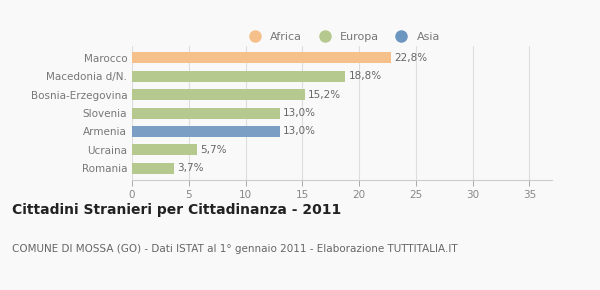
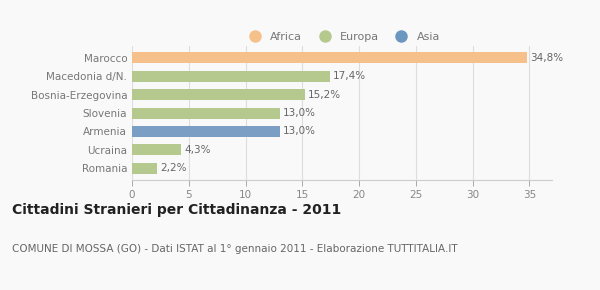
Marocco: 22,8% -> 34,8%
Macedonia d/N.: 18,8% -> 17,4%
Ucraina: 5,7% -> 4,3%
Romania: 3,7% -> 2,2%
